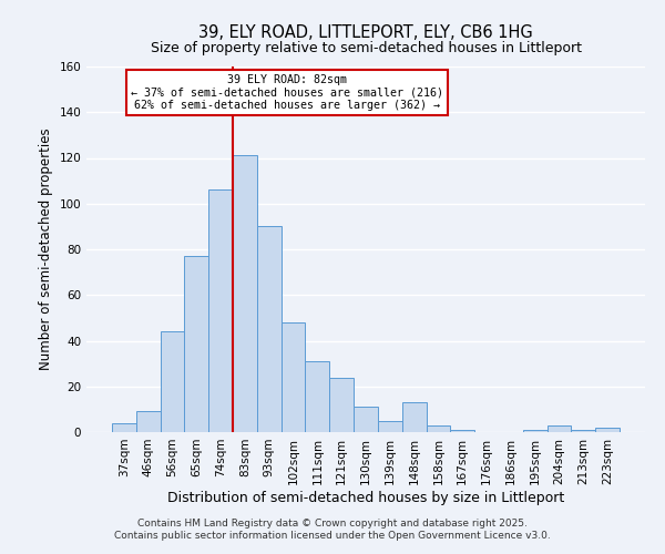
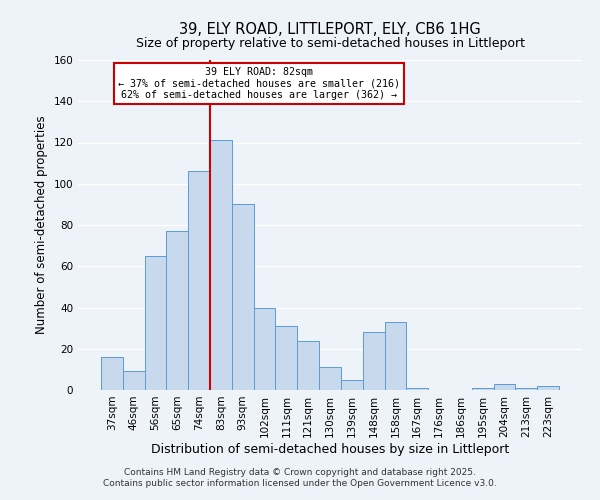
37sqm: 4 -> 16
56sqm: 44 -> 65
102sqm: 48 -> 40
148sqm: 13 -> 28
158sqm: 3 -> 33
